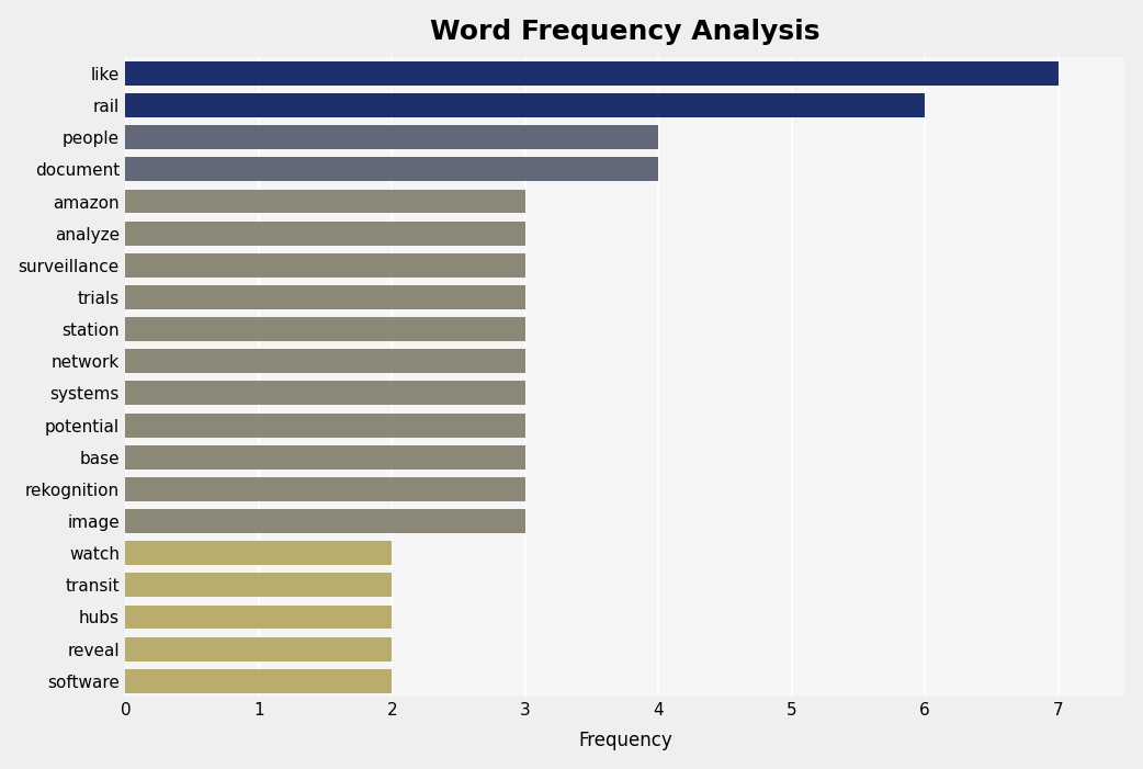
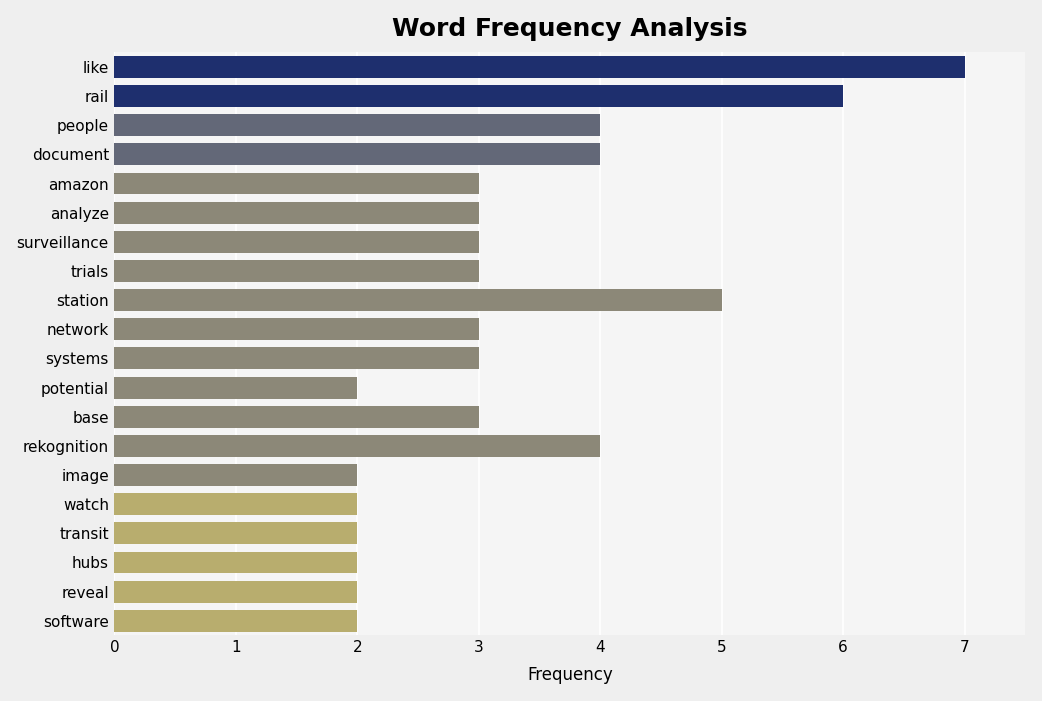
station: 3 -> 5
potential: 3 -> 2
rekognition: 3 -> 4
image: 3 -> 2
